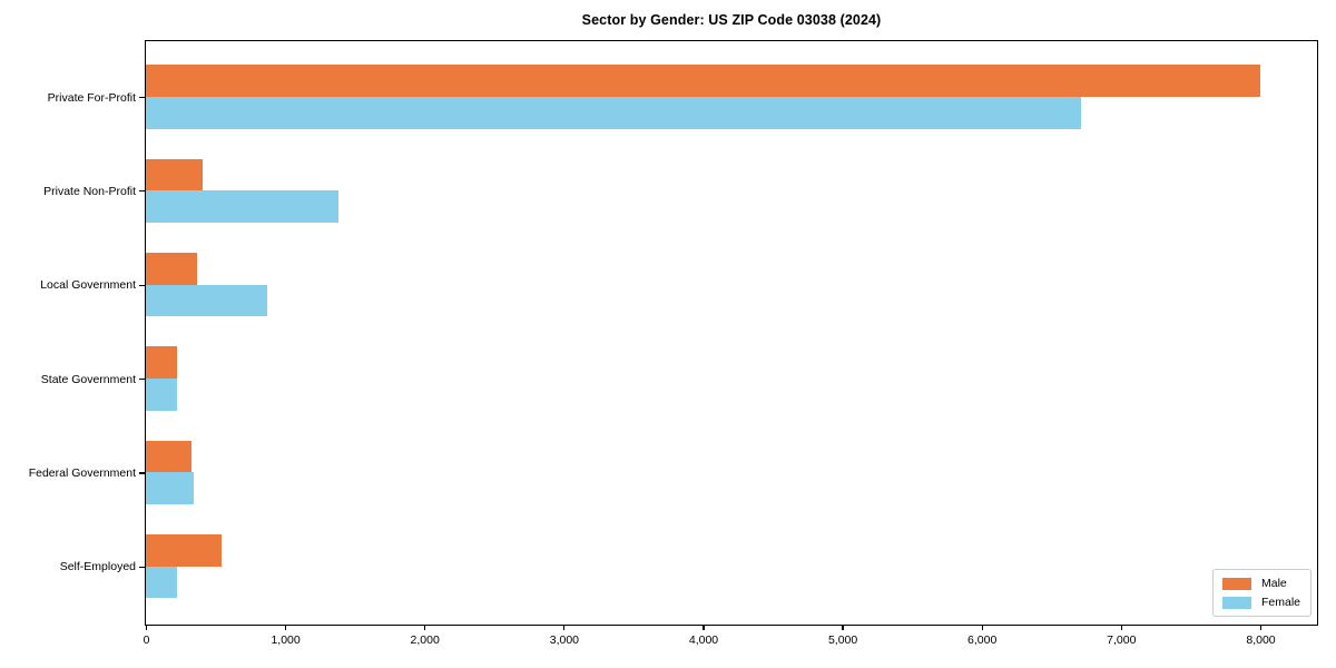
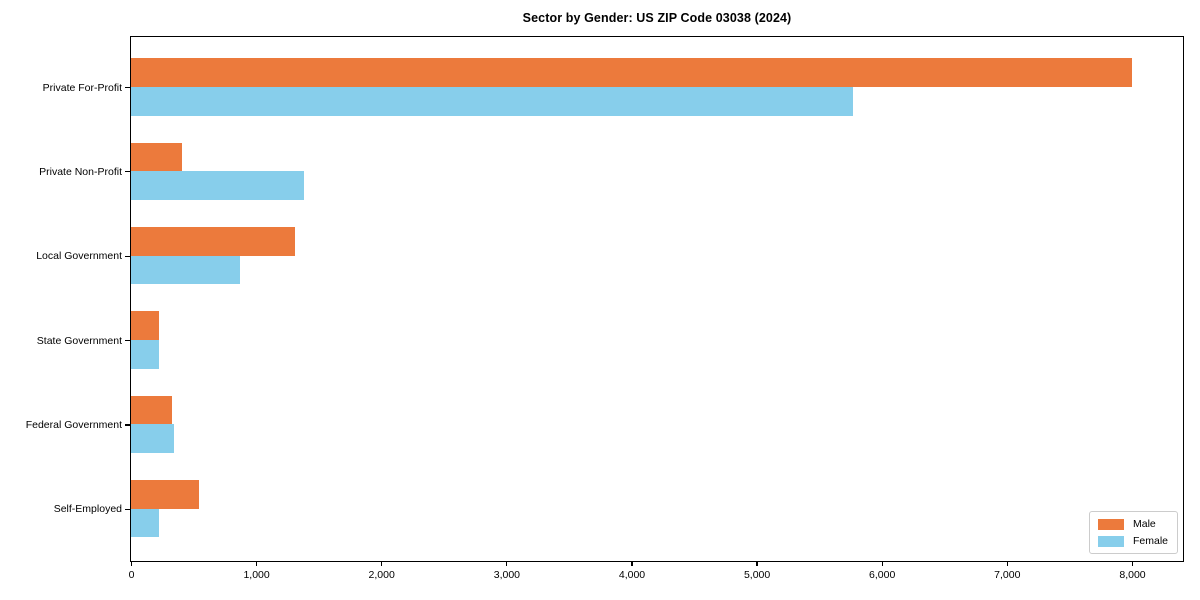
Female/Private For-Profit: 6710 -> 5770
Male/Local Government: 370 -> 1310
